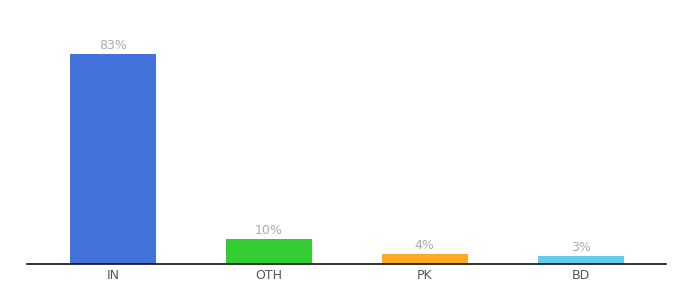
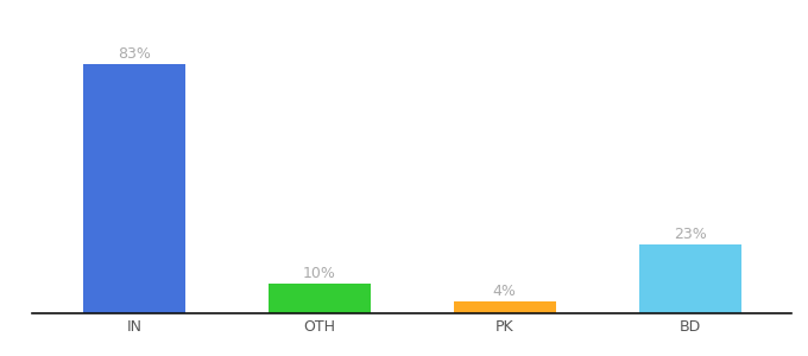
BD: 3% -> 23%
